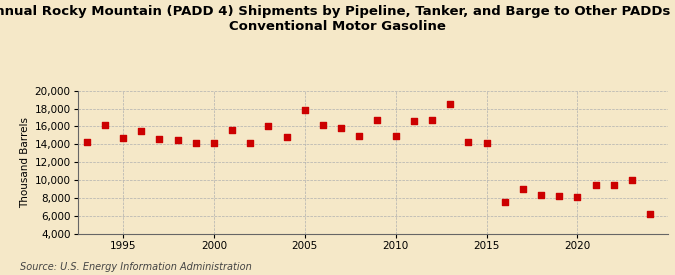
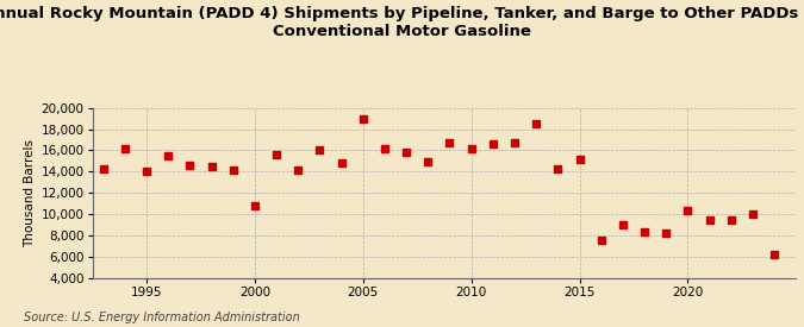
1995: 14,700 -> 14,000
2000: 14,100 -> 10,800
2005: 17,900 -> 19,000
2010: 14,900 -> 16,200
2015: 14,200 -> 15,200
2020: 8,100 -> 10,400
